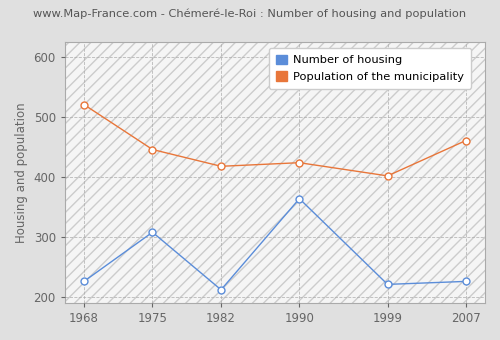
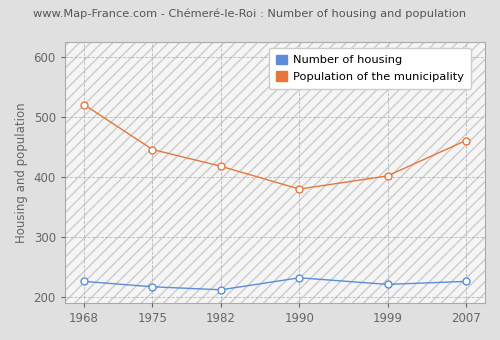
Number of housing/1975: 308 -> 217
Number of housing/1990: 364 -> 232
Population of the municipality/1990: 424 -> 380
